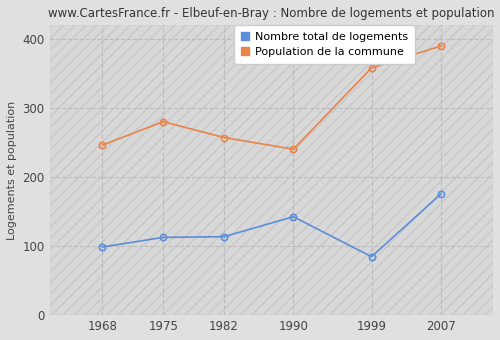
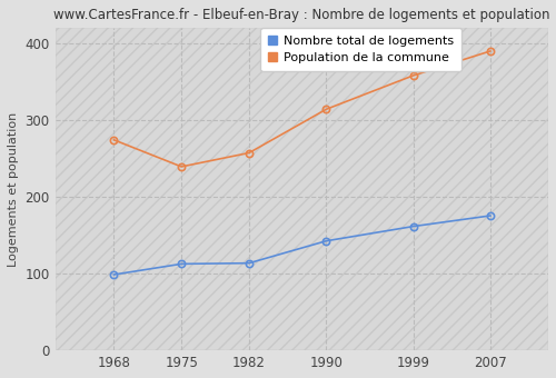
Population de la commune/1968: 246 -> 274
Population de la commune/1975: 280 -> 239
Population de la commune/1990: 240 -> 314
Nombre total de logements/1999: 84 -> 161
